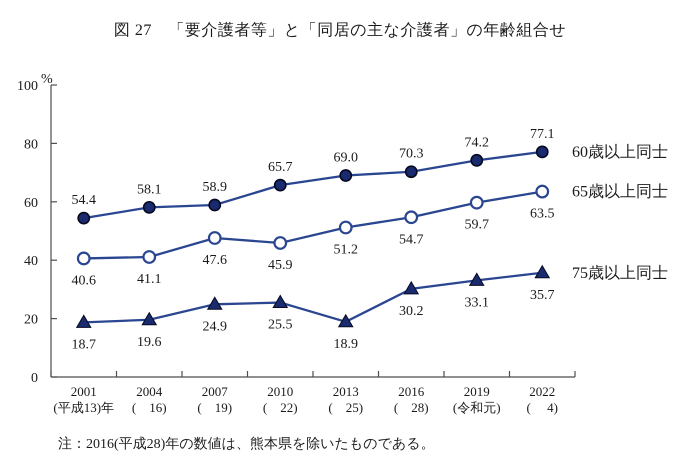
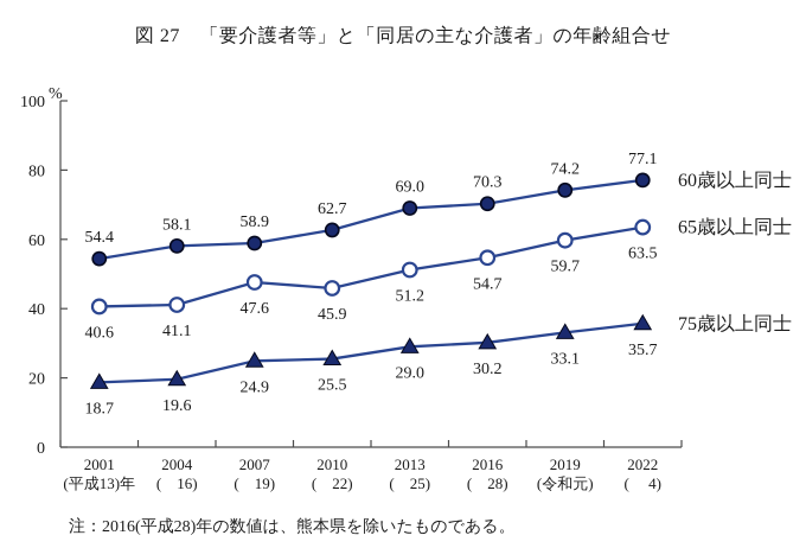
60歳以上同士/2010: 65.7 -> 62.7
75歳以上同士/2013: 18.9 -> 29.0
